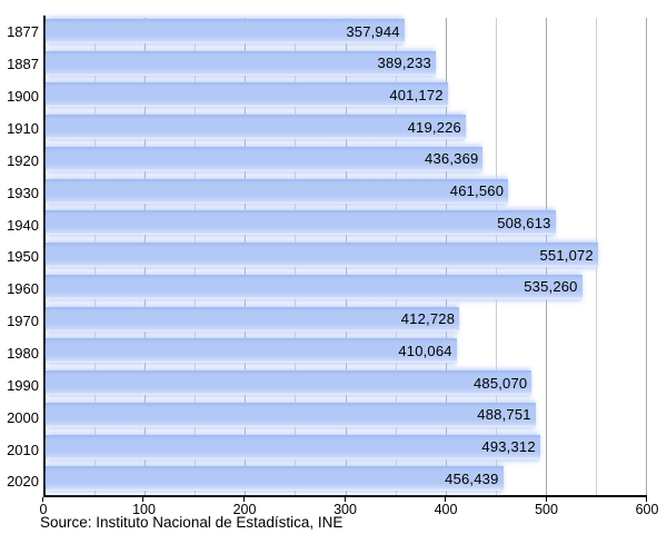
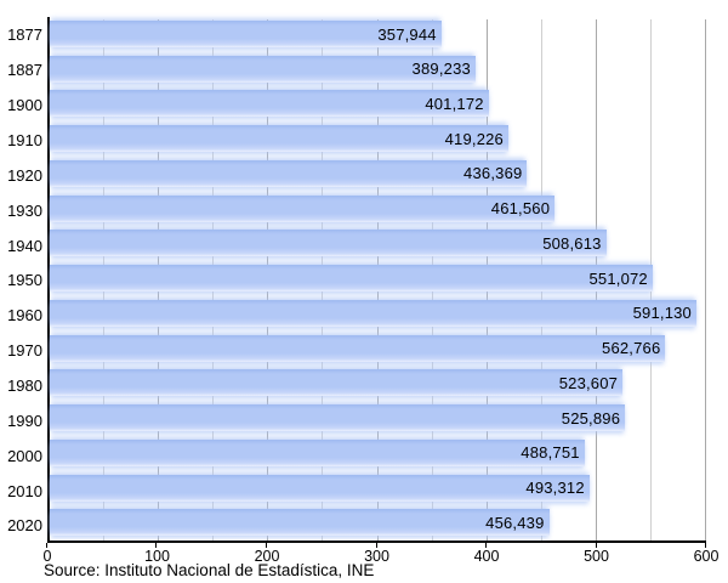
1960: 535,260 -> 591,130
1970: 412,728 -> 562,766
1980: 410,064 -> 523,607
1990: 485,070 -> 525,896
